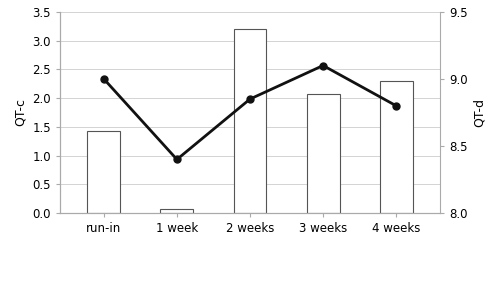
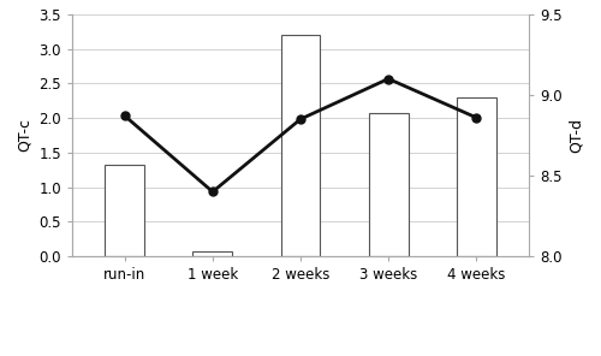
QT-c/run-in: 1.43 -> 1.32
QT-d/run-in: 9.00 -> 8.87
QT-d/4 weeks: 8.80 -> 8.86
